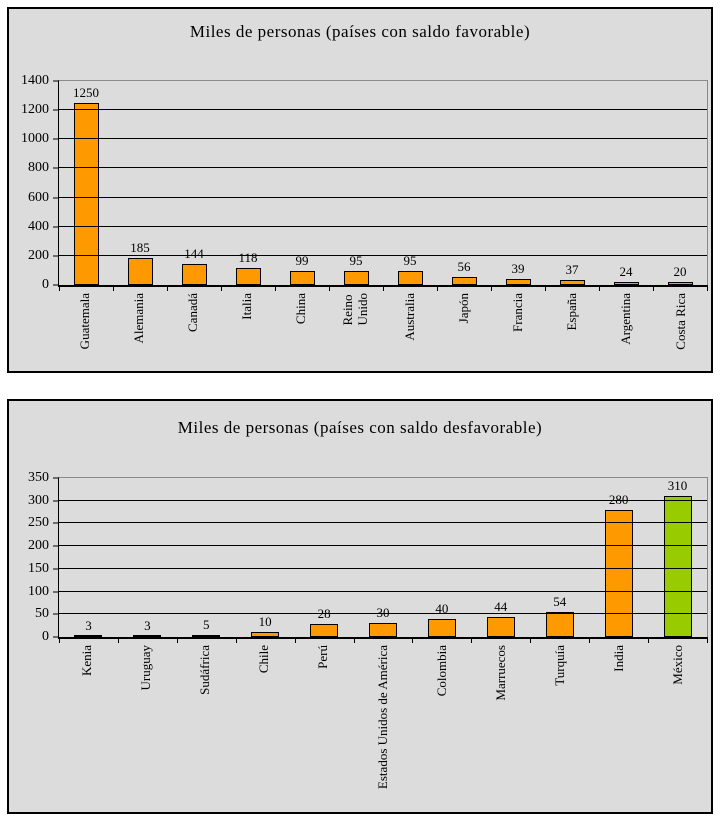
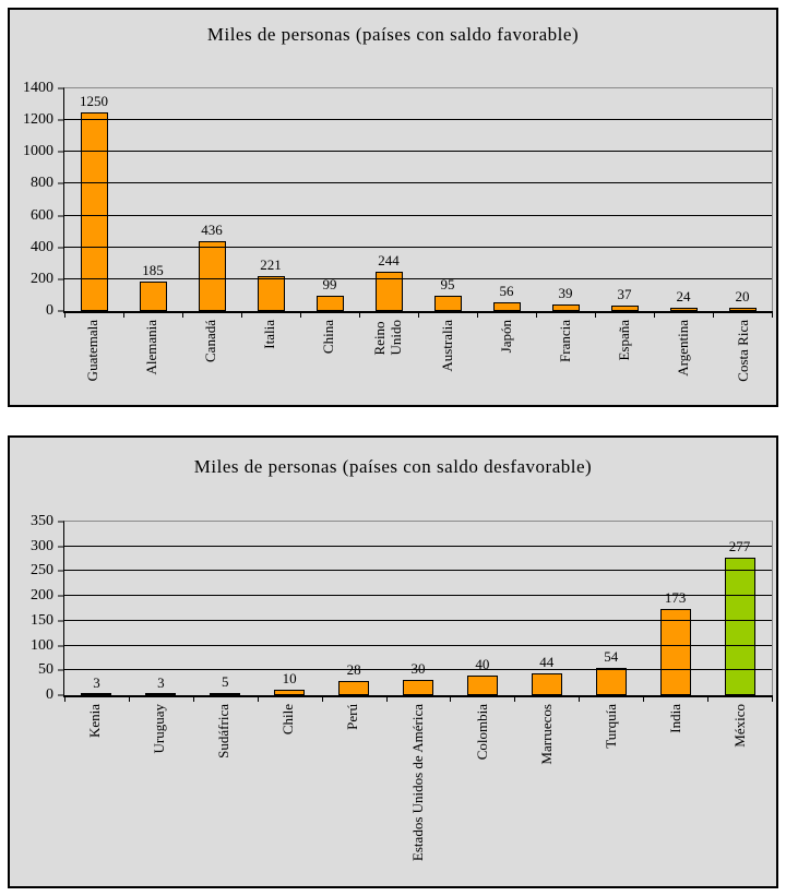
Miles de personas (países con saldo favorable)/Canadá: 144 -> 436
Miles de personas (países con saldo favorable)/Italia: 118 -> 221
Miles de personas (países con saldo favorable)/Reino Unido: 95 -> 244
Miles de personas (países con saldo desfavorable)/India: 280 -> 173
Miles de personas (países con saldo desfavorable)/México: 310 -> 277
